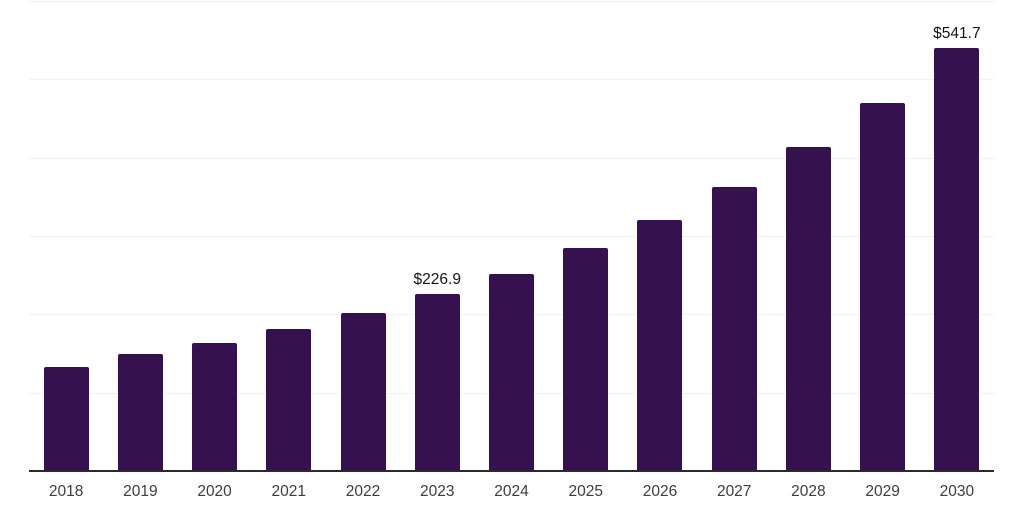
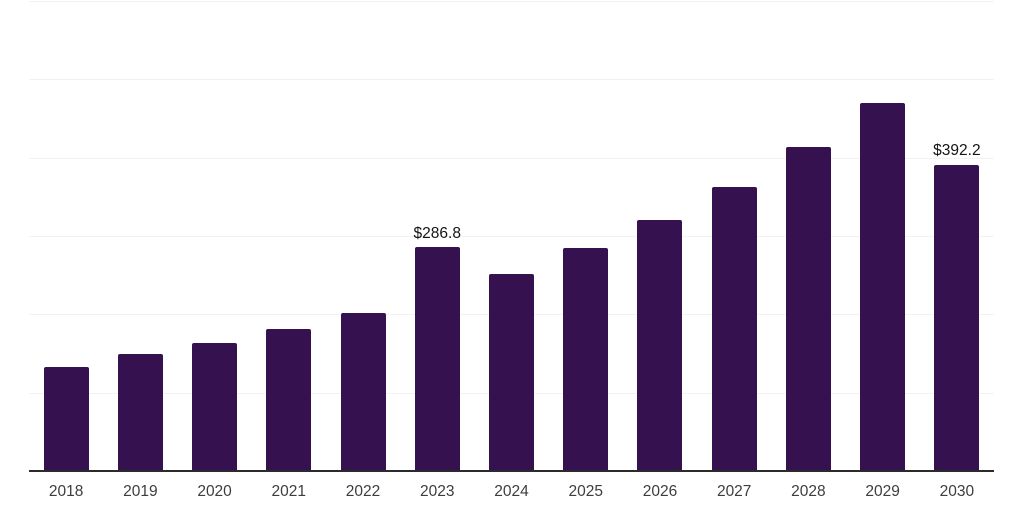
2023: $226.9 -> $286.8
2030: $541.7 -> $392.2
